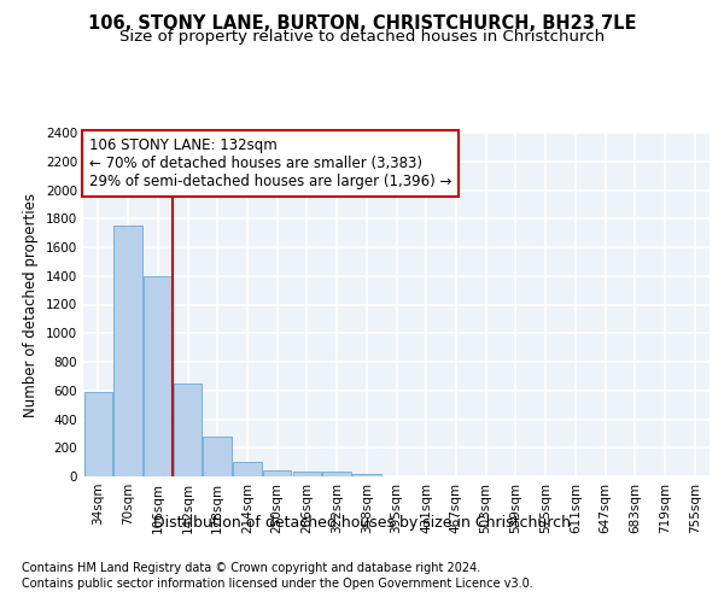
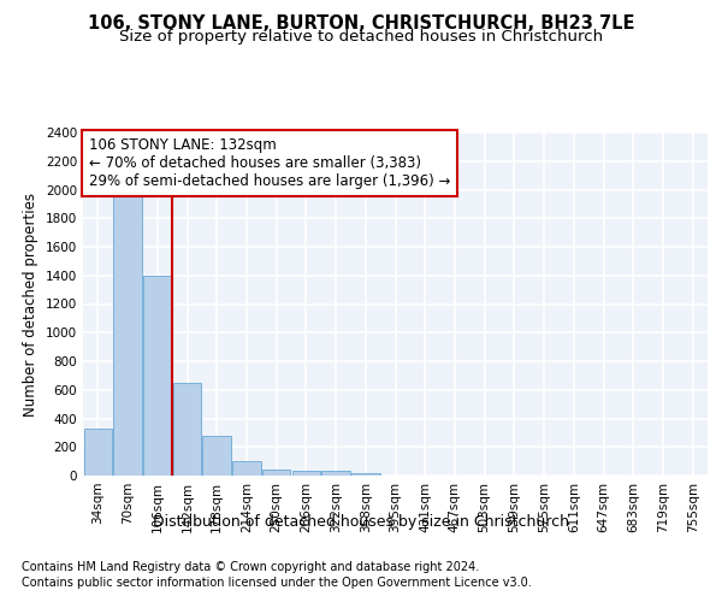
34sqm: 590 -> 320
70sqm: 1750 -> 1980
